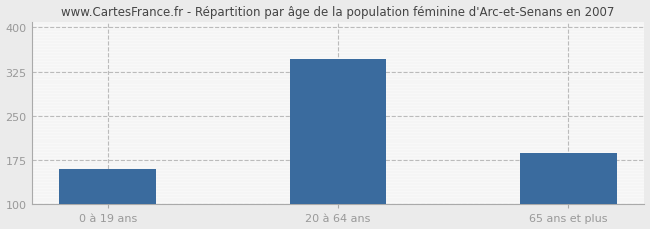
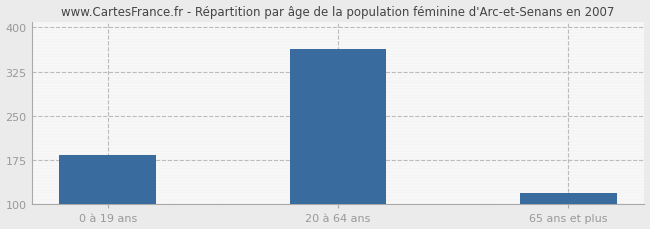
0 à 19 ans: 160 -> 184
20 à 64 ans: 347 -> 364
65 ans et plus: 187 -> 120
